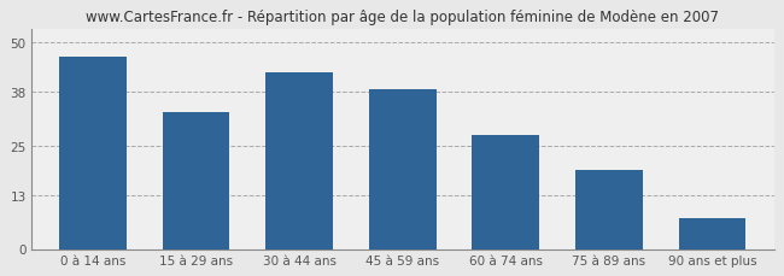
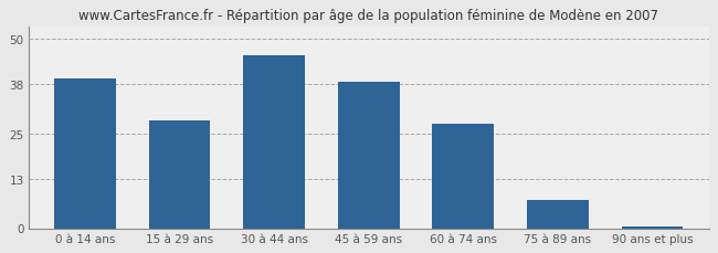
0 à 14 ans: 46.5 -> 39.5
15 à 29 ans: 33.0 -> 28.5
30 à 44 ans: 42.5 -> 45.5
75 à 89 ans: 19.0 -> 7.5
90 ans et plus: 7.5 -> 0.4
